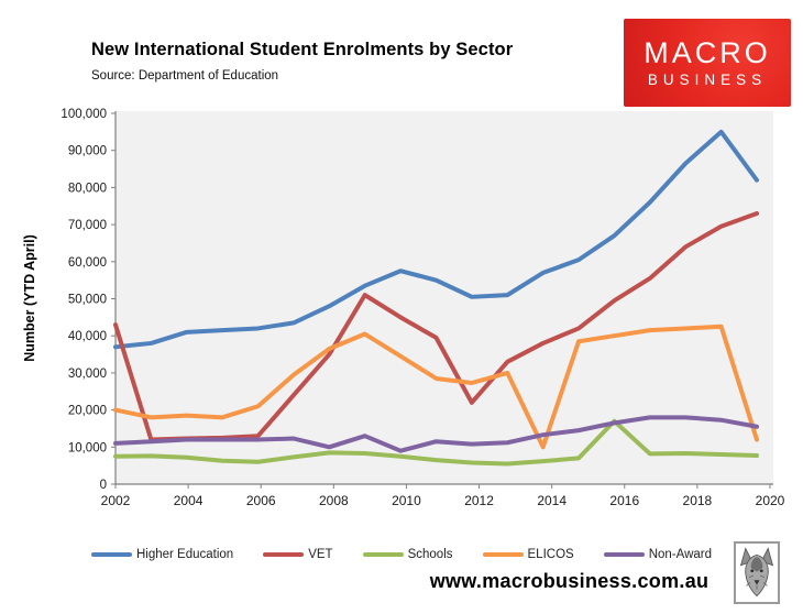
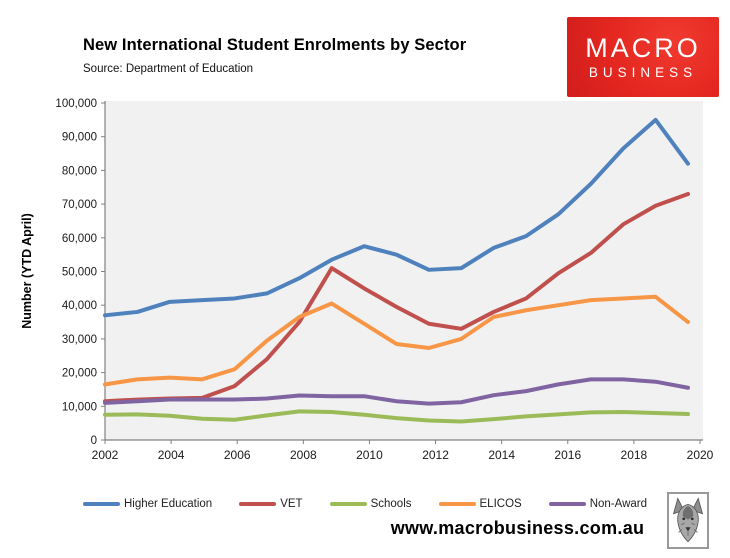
VET/2002: 43000 -> 12000
ELICOS/2002: 20000 -> 16000
VET/2006: 13000 -> 16000
Non-Award/2008: 10000 -> 13000
Non-Award/2010: 9000 -> 13000
VET/2012: 22000 -> 34000
ELICOS/2014: 10000 -> 36000
Schools/2016: 17000 -> 8000
ELICOS/2020: 12000 -> 35000
